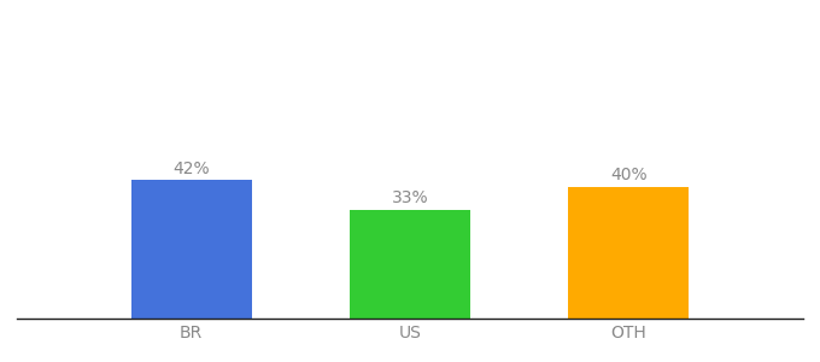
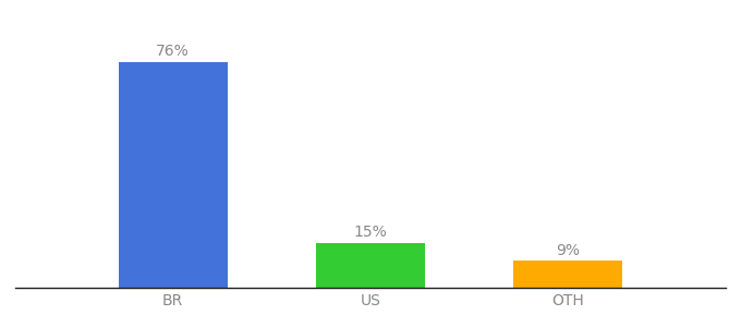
BR: 42% -> 76%
US: 33% -> 15%
OTH: 40% -> 9%
